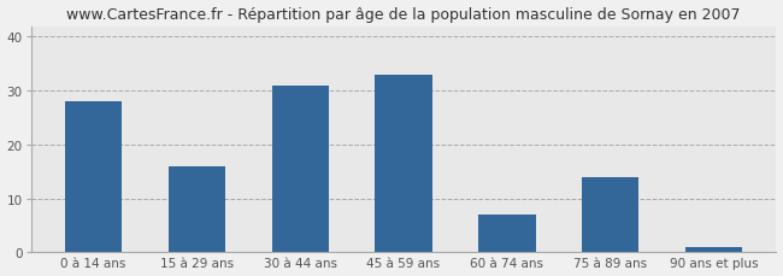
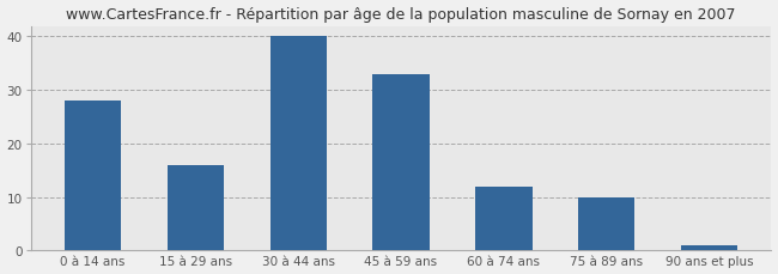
30 à 44 ans: 31 -> 40
60 à 74 ans: 7 -> 12
75 à 89 ans: 14 -> 10
